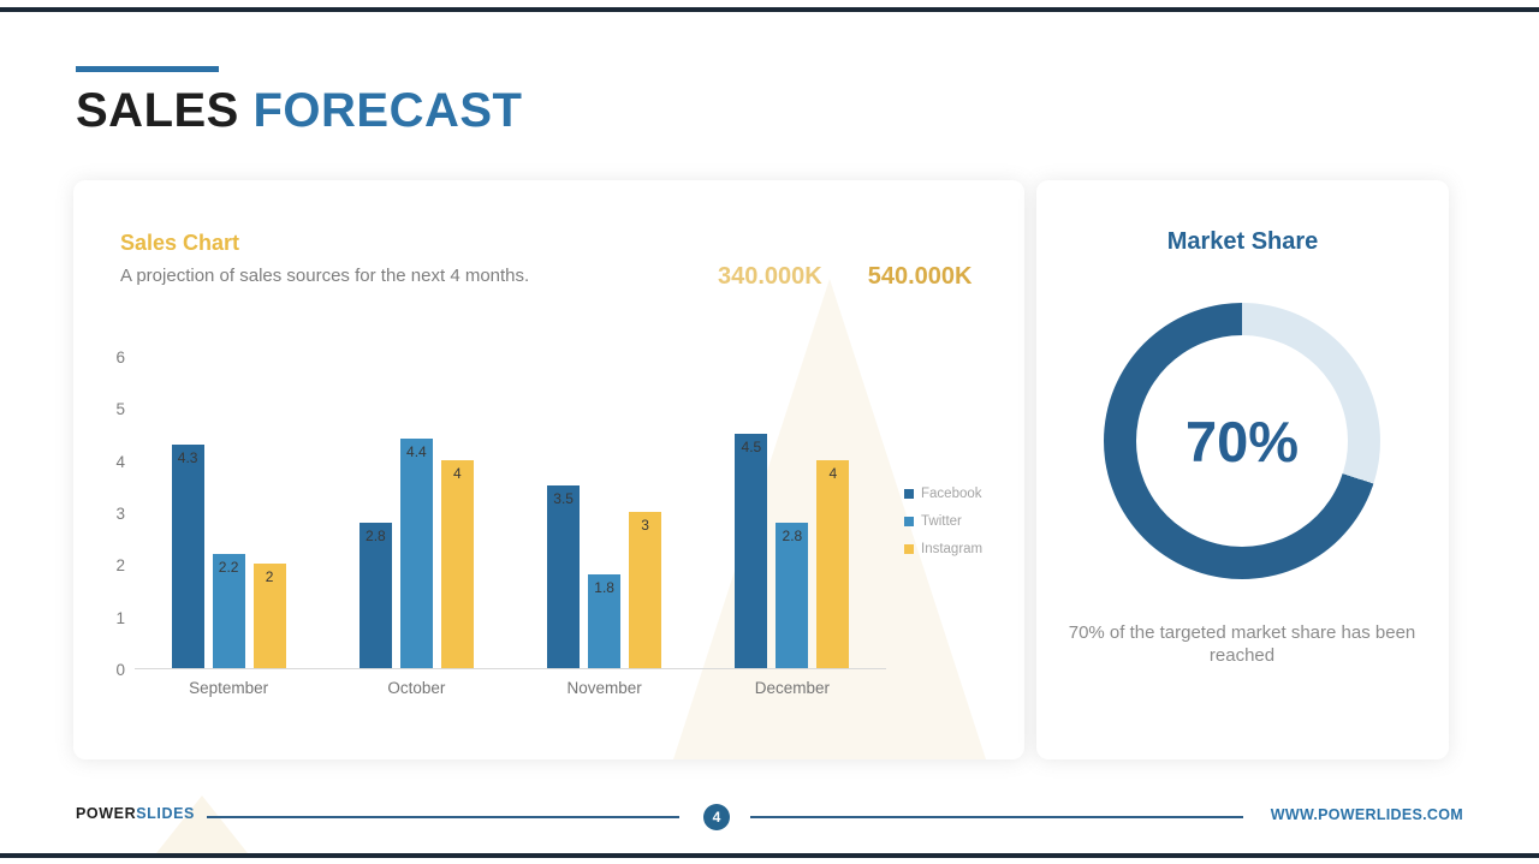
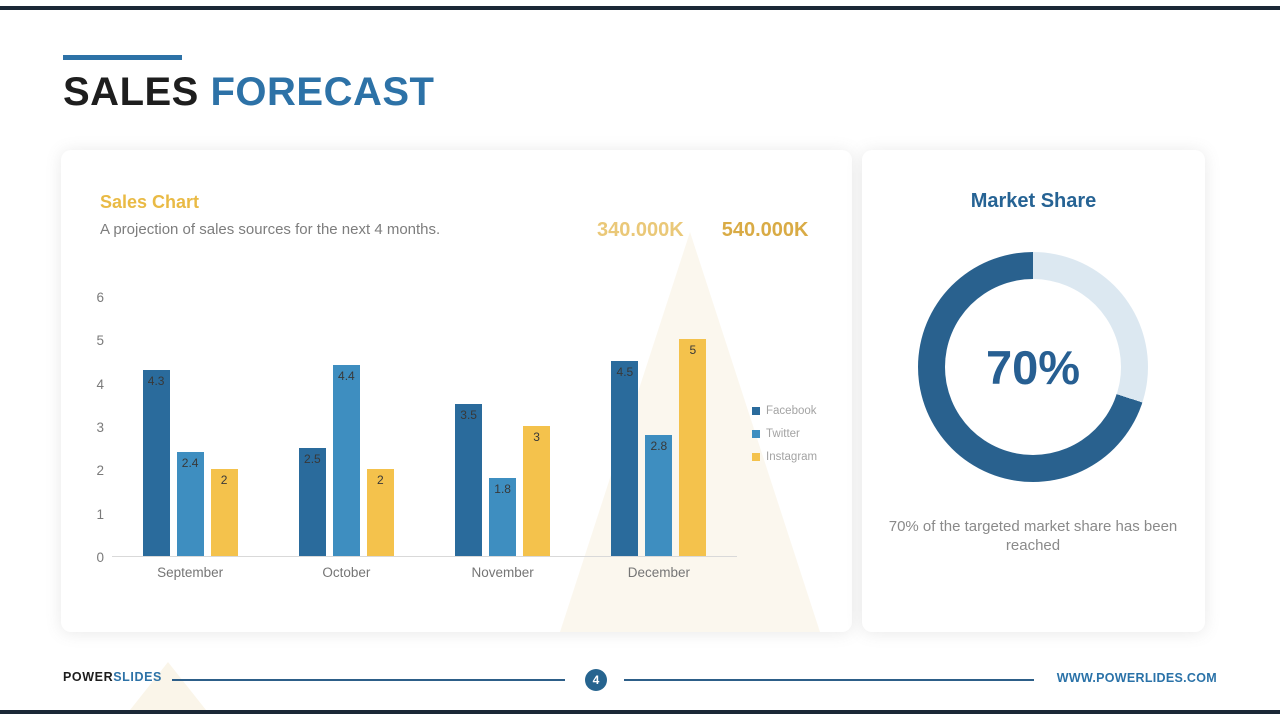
Sales Chart/Twitter/September: 2.2 -> 2.4
Sales Chart/Facebook/October: 2.8 -> 2.5
Sales Chart/Instagram/October: 4 -> 2
Sales Chart/Instagram/December: 4 -> 5
